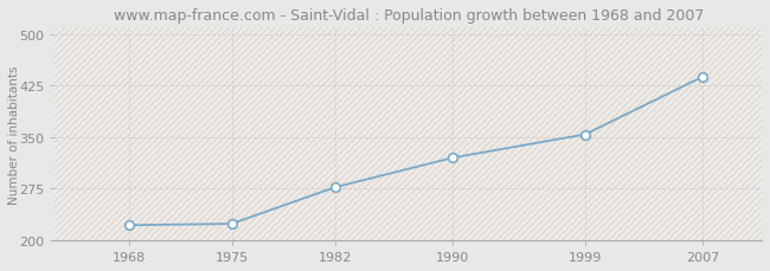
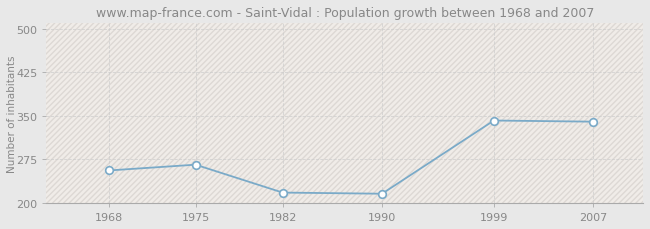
1968: 222 -> 256
1975: 224 -> 266
1982: 277 -> 218
1990: 320 -> 216
1999: 354 -> 342
2007: 438 -> 340
